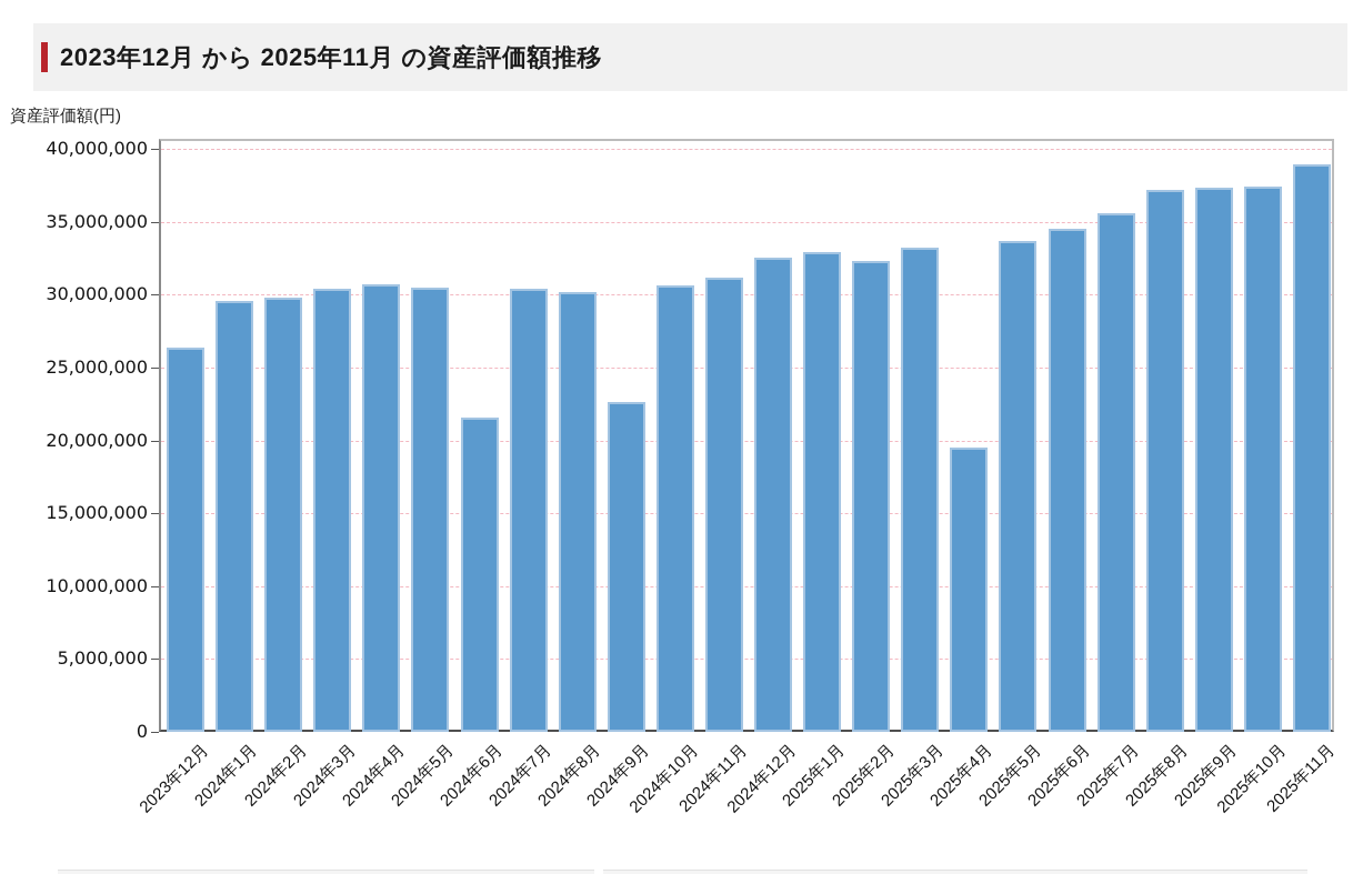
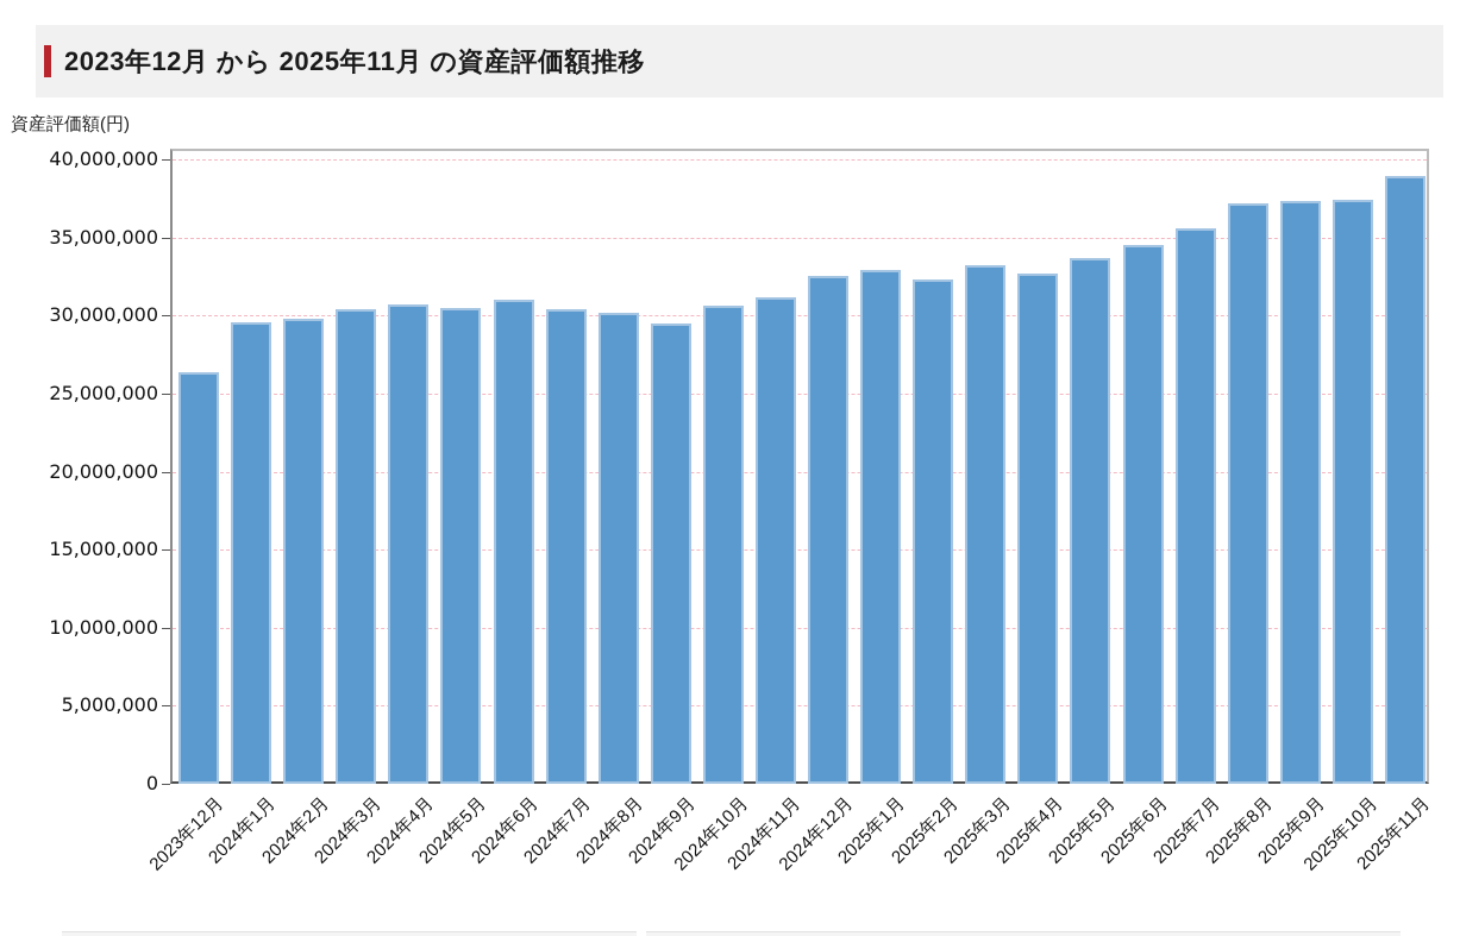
2024年6月: 21600000 -> 31000000
2024年9月: 22600000 -> 29500000
2025年4月: 19500000 -> 32700000
